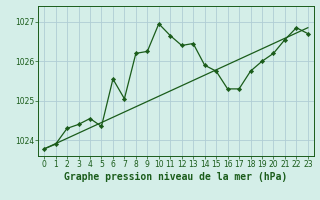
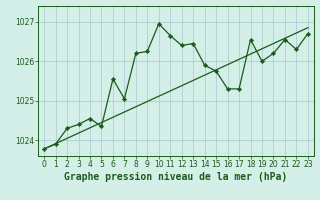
18: 1025.75 -> 1026.55
22: 1026.85 -> 1026.30
